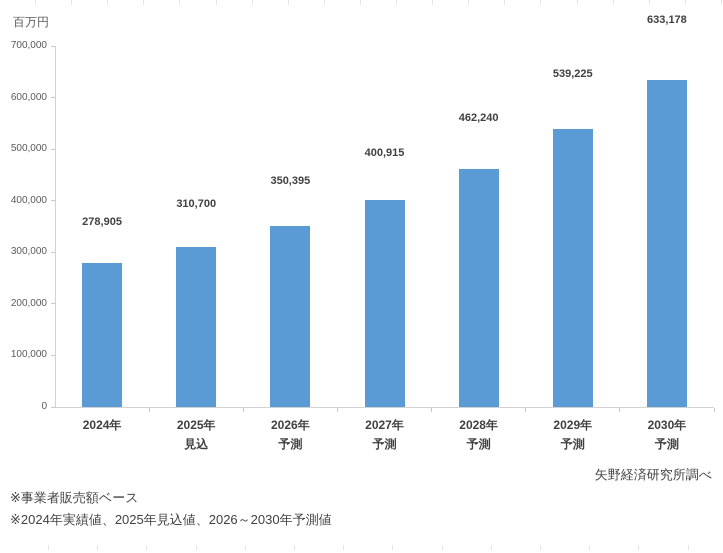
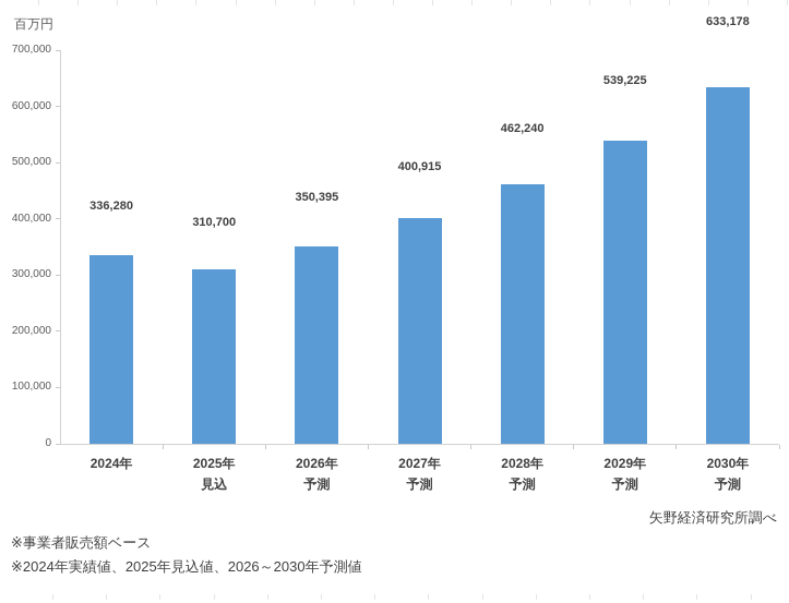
2024年: 278,905 -> 336,280
